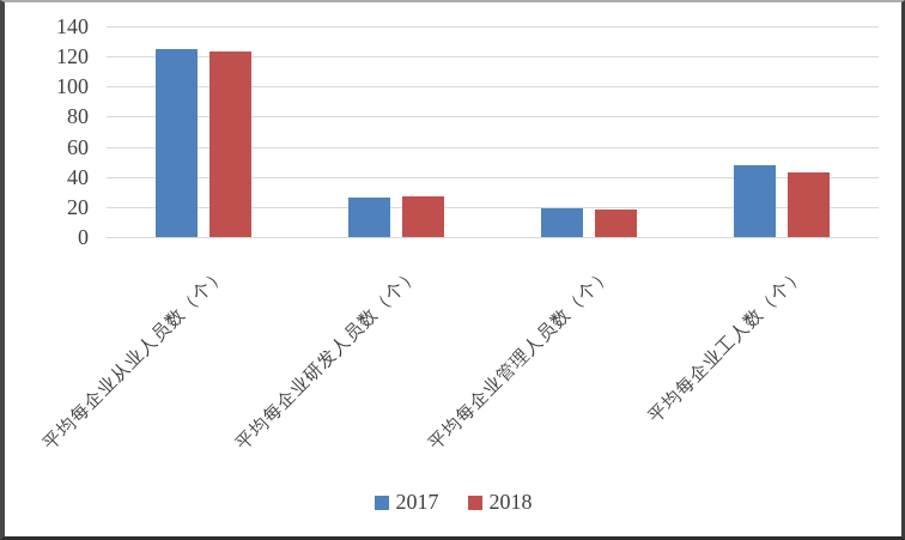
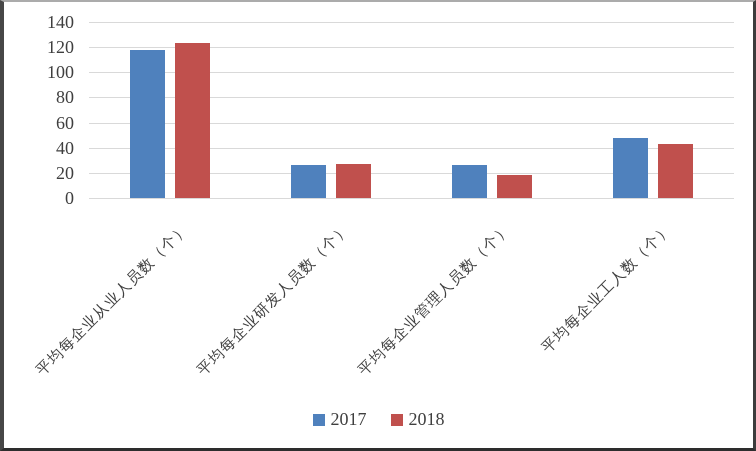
2017/平均每企业从业人员数（个）: 125 -> 118
2017/平均每企业管理人员数（个）: 19 -> 26
